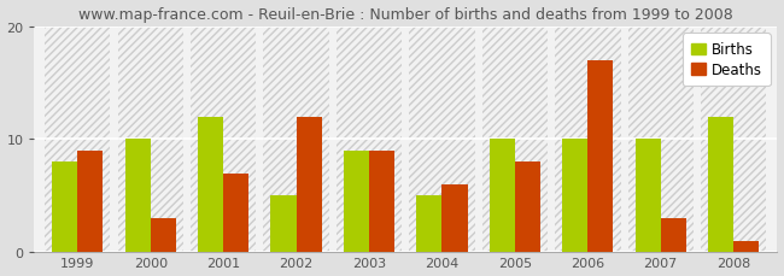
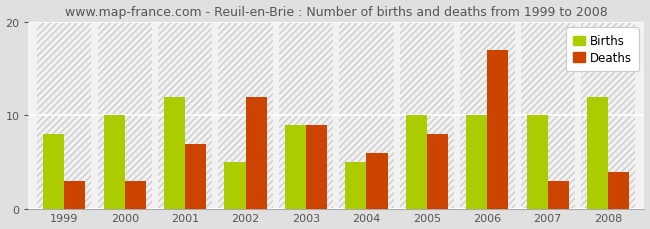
Deaths/1999: 9 -> 3
Deaths/2008: 1 -> 4
